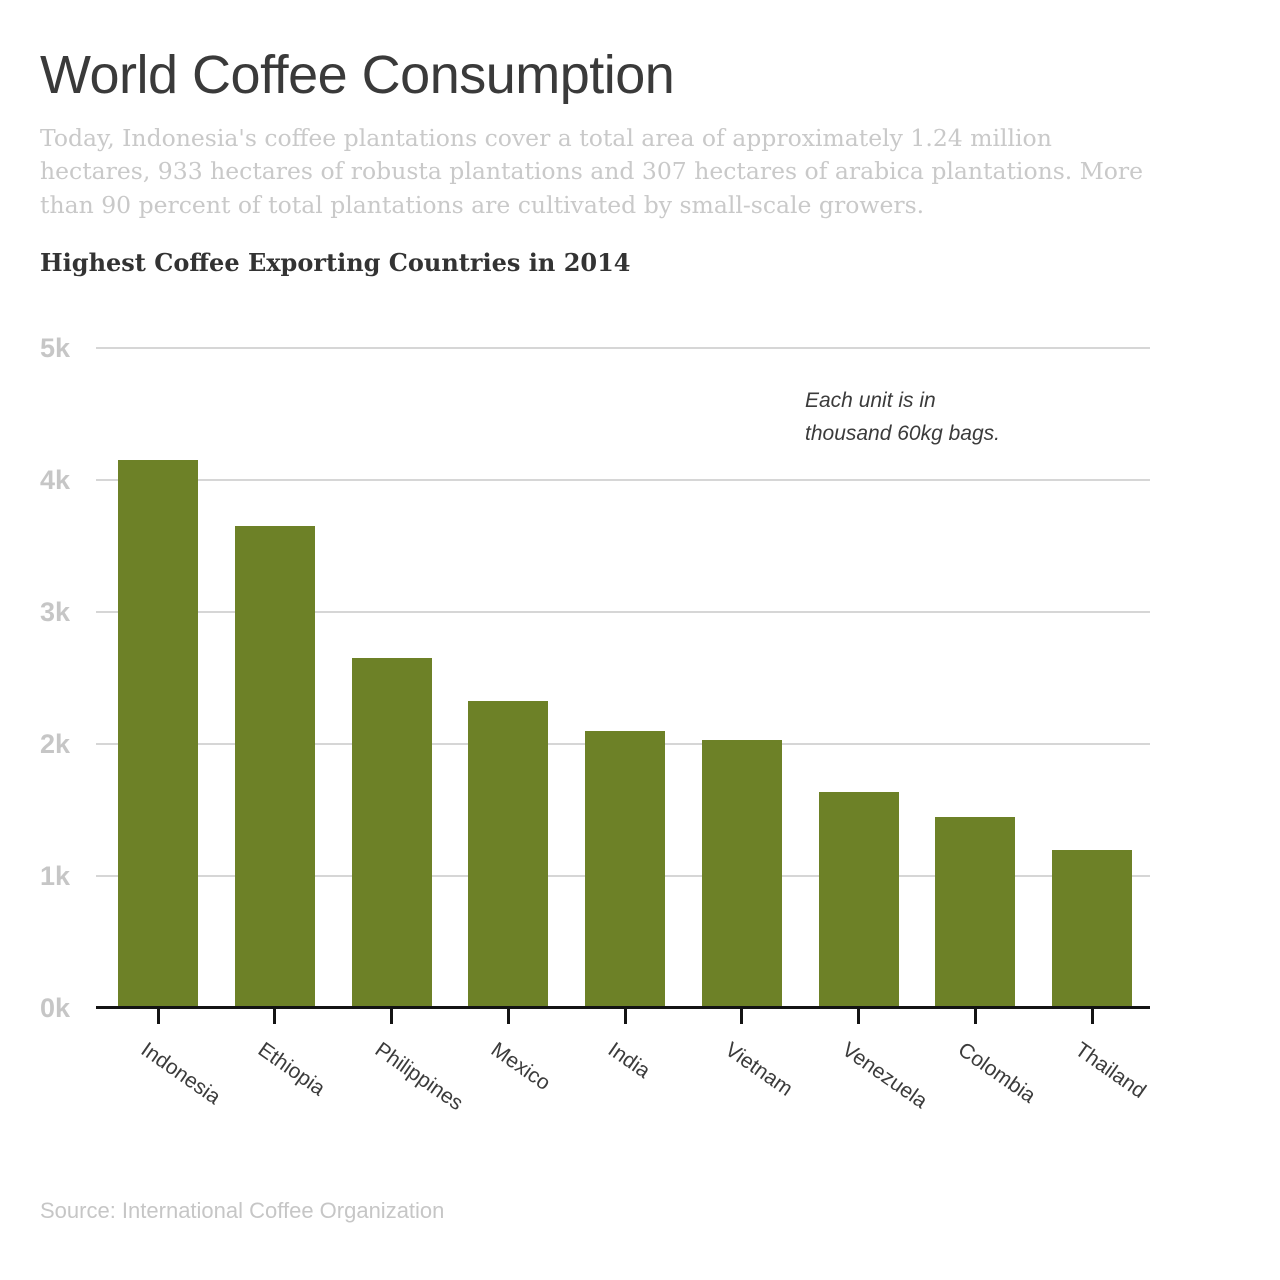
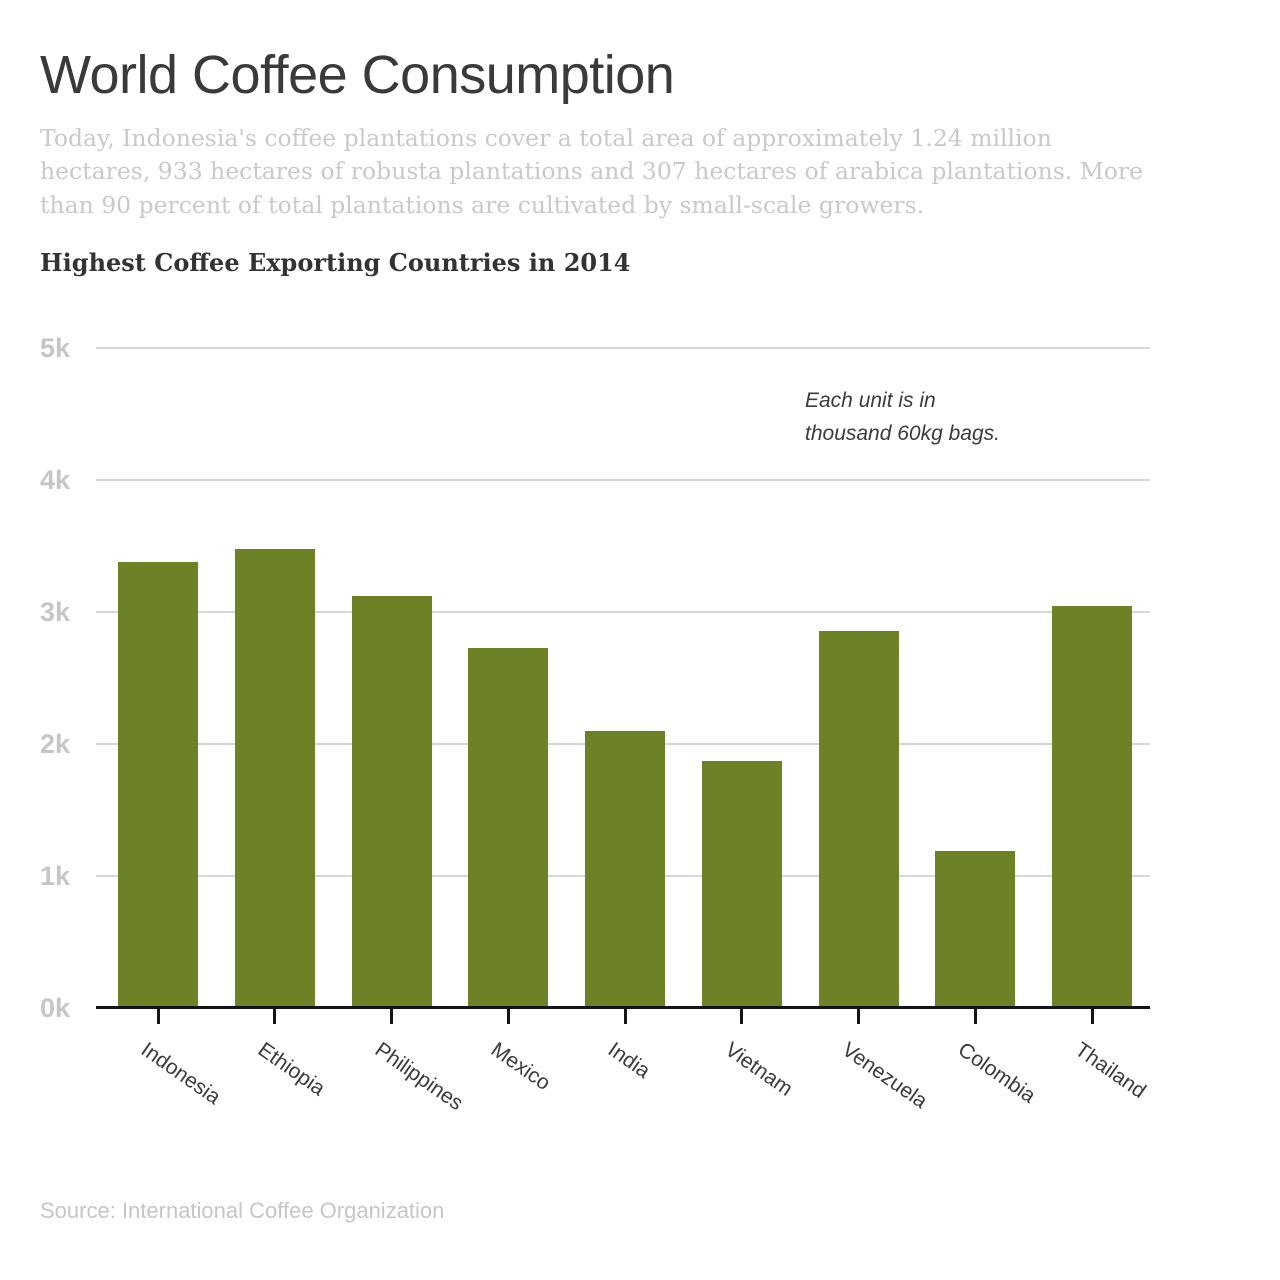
Indonesia: 4.15k -> 3.38k
Ethiopia: 3.65k -> 3.48k
Philippines: 2.65k -> 3.12k
Mexico: 2.33k -> 2.73k
Vietnam: 2.03k -> 1.87k
Venezuela: 1.64k -> 2.86k
Colombia: 1.45k -> 1.19k
Thailand: 1.20k -> 3.05k
